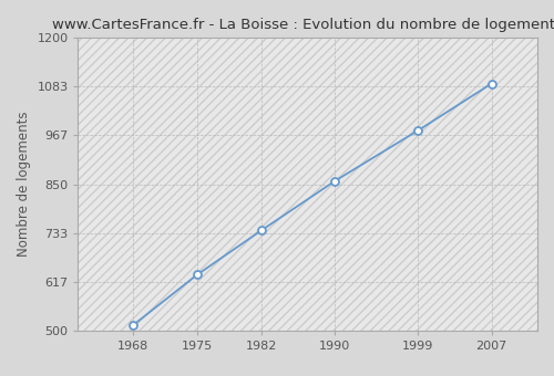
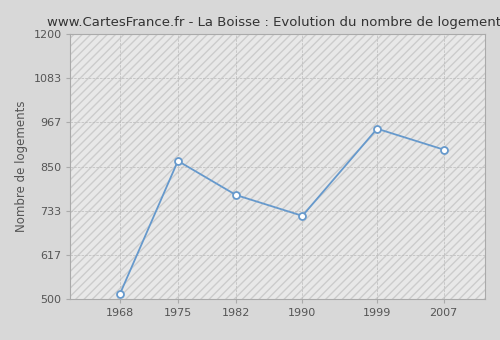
1975: 634 -> 865
1982: 740 -> 775
1990: 858 -> 720
1999: 978 -> 950
2007: 1090 -> 895
